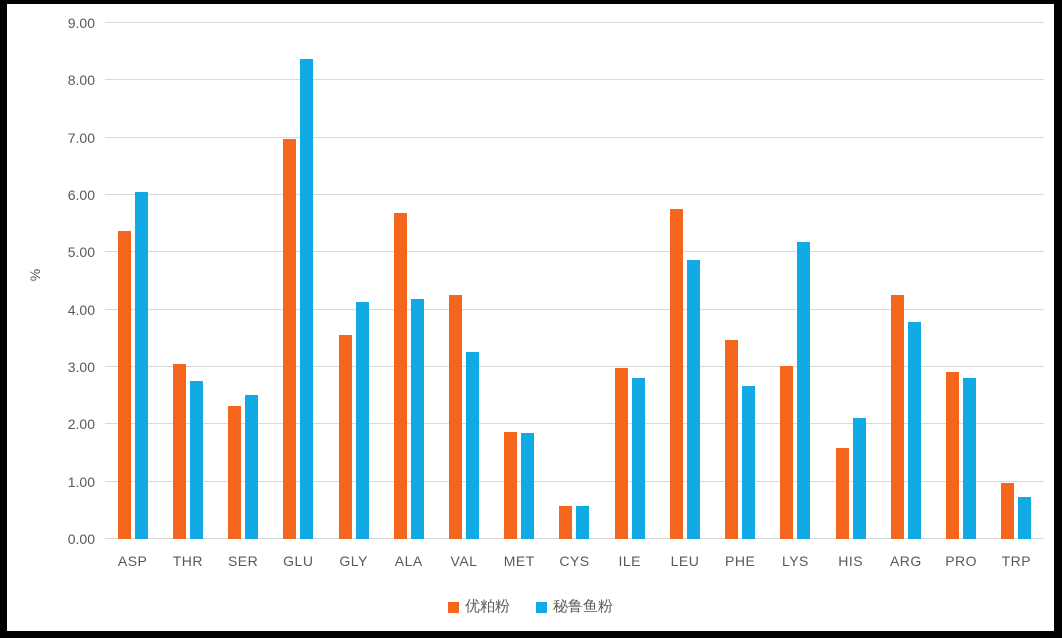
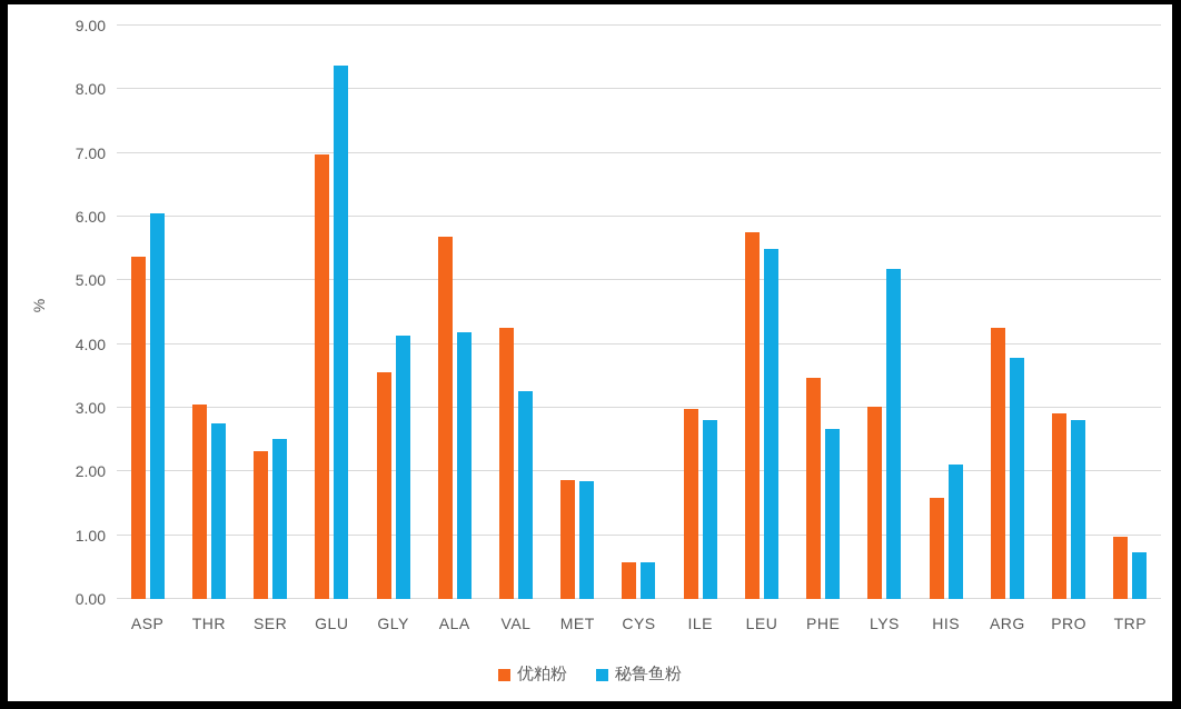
秘鲁鱼粉/LEU: 4.9 -> 5.5
